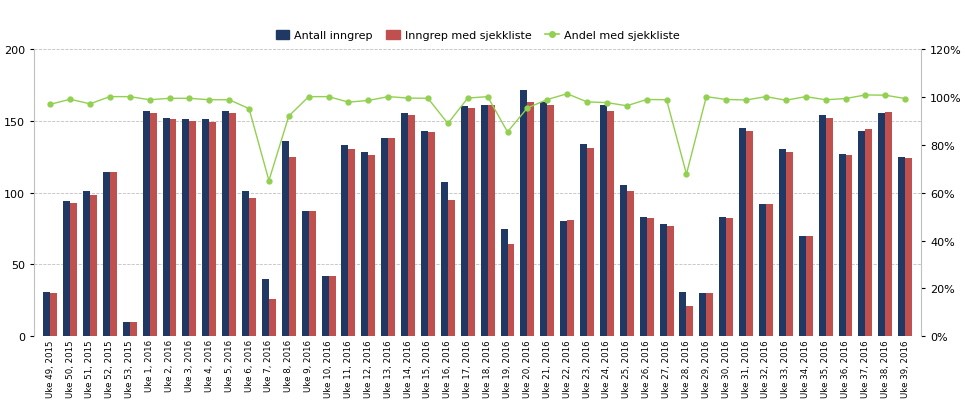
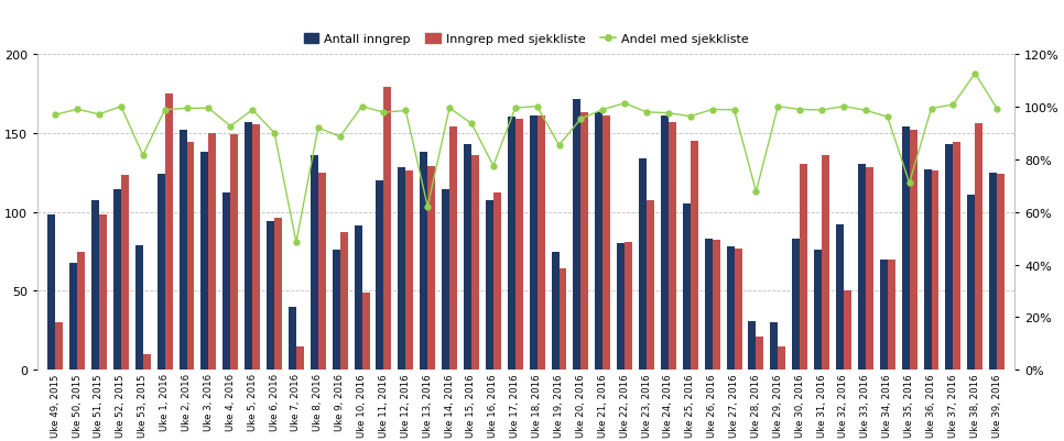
Antall inngrep/Uke 49, 2015: 31 -> 98
Antall inngrep/Uke 50, 2015: 94 -> 68
Inngrep med sjekkliste/Uke 50, 2015: 93 -> 75
Antall inngrep/Uke 51, 2015: 101 -> 107
Inngrep med sjekkliste/Uke 52, 2015: 114 -> 123
Antall inngrep/Uke 53, 2015: 10 -> 79
Andel med sjekkliste/Uke 53, 2015: 100.0% -> 81.5%
Antall inngrep/Uke 1, 2016: 157 -> 124
Inngrep med sjekkliste/Uke 1, 2016: 155 -> 175
Inngrep med sjekkliste/Uke 2, 2016: 151 -> 144
Antall inngrep/Uke 3, 2016: 151 -> 138
Antall inngrep/Uke 4, 2016: 151 -> 112
Andel med sjekkliste/Uke 4, 2016: 98.7% -> 92.5%
Antall inngrep/Uke 6, 2016: 101 -> 94
Andel med sjekkliste/Uke 6, 2016: 95.0% -> 90.0%
Andel med sjekkliste/Uke 7, 2016: 65.0% -> 48.5%
Inngrep med sjekkliste/Uke 7, 2016: 26 -> 15
Antall inngrep/Uke 9, 2016: 87 -> 76
Andel med sjekkliste/Uke 9, 2016: 100.0% -> 88.5%
Antall inngrep/Uke 10, 2016: 42 -> 91
Inngrep med sjekkliste/Uke 10, 2016: 42 -> 49
Antall inngrep/Uke 11, 2016: 133 -> 120
Inngrep med sjekkliste/Uke 11, 2016: 130 -> 179
Andel med sjekkliste/Uke 13, 2016: 100.0% -> 62.0%
Inngrep med sjekkliste/Uke 13, 2016: 138 -> 129
Antall inngrep/Uke 14, 2016: 155 -> 114
Andel med sjekkliste/Uke 15, 2016: 99.3% -> 93.5%
Inngrep med sjekkliste/Uke 15, 2016: 142 -> 136
Andel med sjekkliste/Uke 16, 2016: 88.8% -> 77.5%
Inngrep med sjekkliste/Uke 16, 2016: 95 -> 112
Inngrep med sjekkliste/Uke 23, 2016: 131 -> 107
Inngrep med sjekkliste/Uke 25, 2016: 101 -> 145
Inngrep med sjekkliste/Uke 29, 2016: 30 -> 15
Inngrep med sjekkliste/Uke 30, 2016: 82 -> 130
Antall inngrep/Uke 31, 2016: 145 -> 76
Inngrep med sjekkliste/Uke 31, 2016: 143 -> 136
Inngrep med sjekkliste/Uke 32, 2016: 92 -> 50
Andel med sjekkliste/Uke 34, 2016: 100.0% -> 96.0%
Andel med sjekkliste/Uke 35, 2016: 98.7% -> 71.0%
Antall inngrep/Uke 38, 2016: 155 -> 111
Andel med sjekkliste/Uke 38, 2016: 100.6% -> 112.5%
